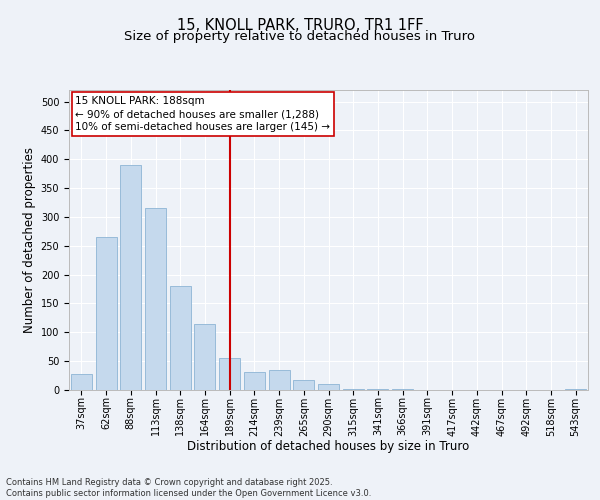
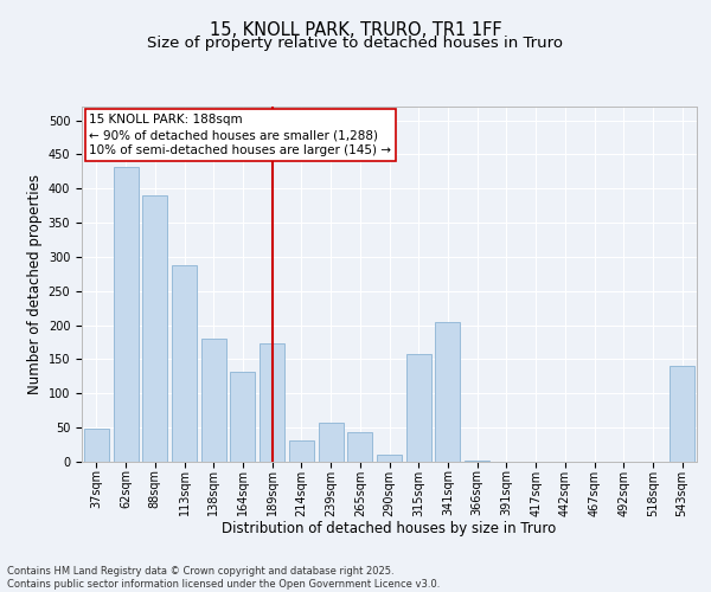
37sqm: 28 -> 48
62sqm: 265 -> 432
113sqm: 315 -> 288
164sqm: 115 -> 132
189sqm: 55 -> 174
239sqm: 35 -> 58
265sqm: 18 -> 44
315sqm: 2 -> 158
341sqm: 1 -> 204
543sqm: 1 -> 140
